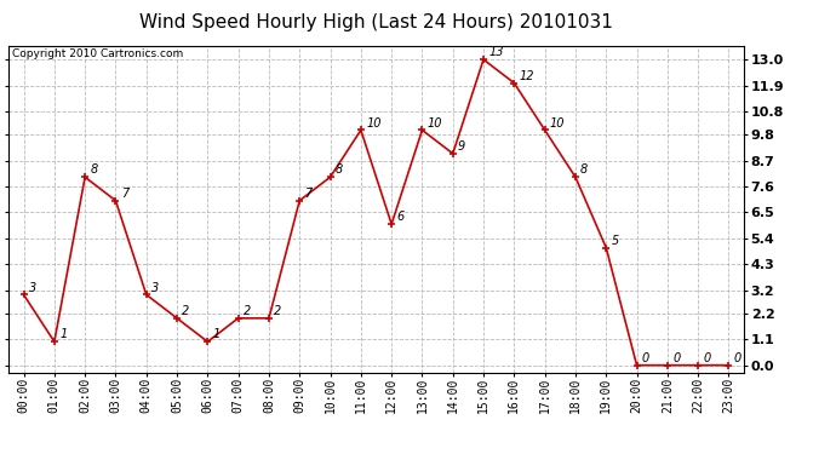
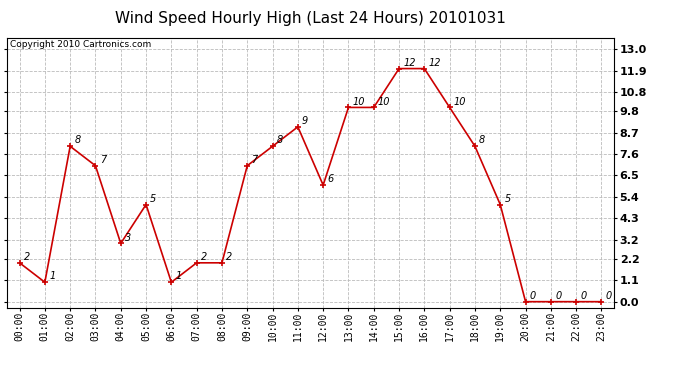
00:00: 3 -> 2
05:00: 2 -> 5
11:00: 10 -> 9
14:00: 9 -> 10
15:00: 13 -> 12
